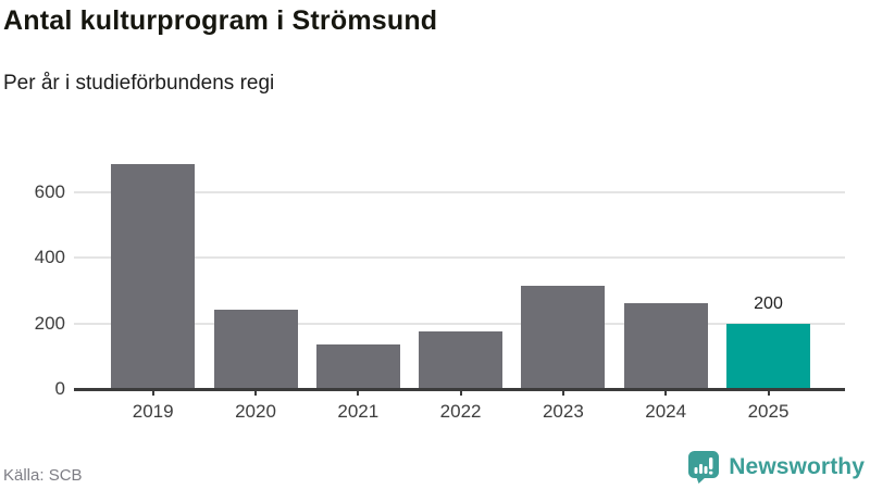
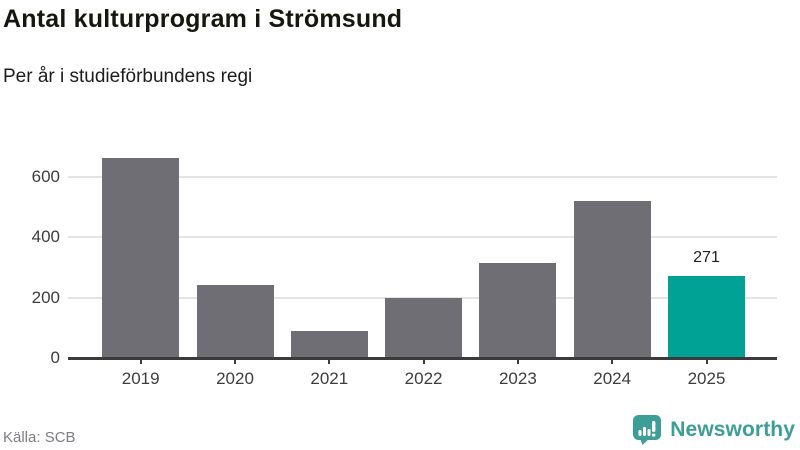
2019: 680 -> 660
2021: 140 -> 90
2022: 180 -> 200
2024: 260 -> 520
2025: 200 -> 271
